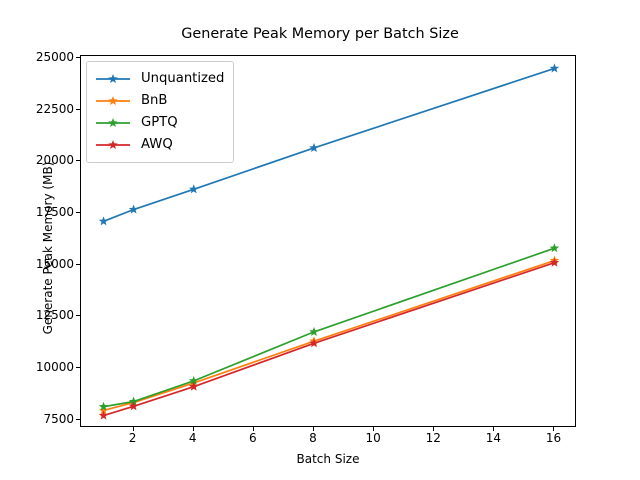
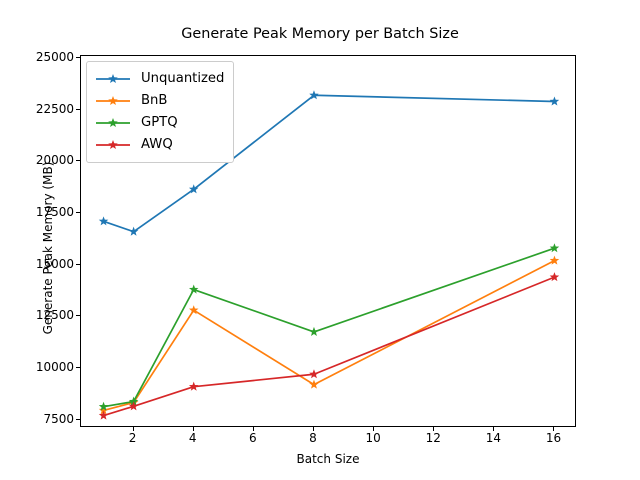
Unquantized/2: 17700 -> 16600
BnB/4: 9300 -> 12800
GPTQ/4: 9400 -> 13800
Unquantized/8: 20600 -> 23200
BnB/8: 11300 -> 9200
AWQ/8: 11200 -> 9700
Unquantized/16: 24500 -> 22900
AWQ/16: 15100 -> 14400
